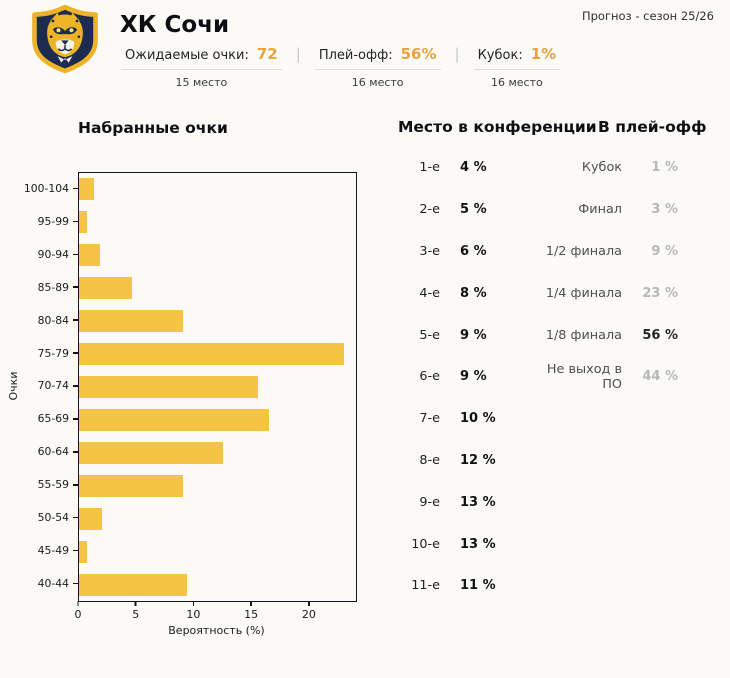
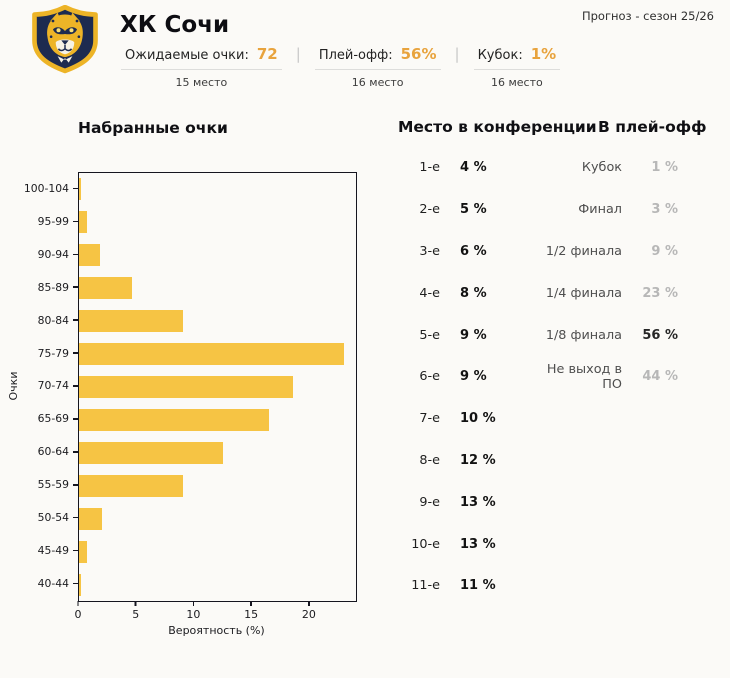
100-104: 1.3 -> 0.2
70-74: 15.5 -> 18.5
40-44: 9.4 -> 0.2
